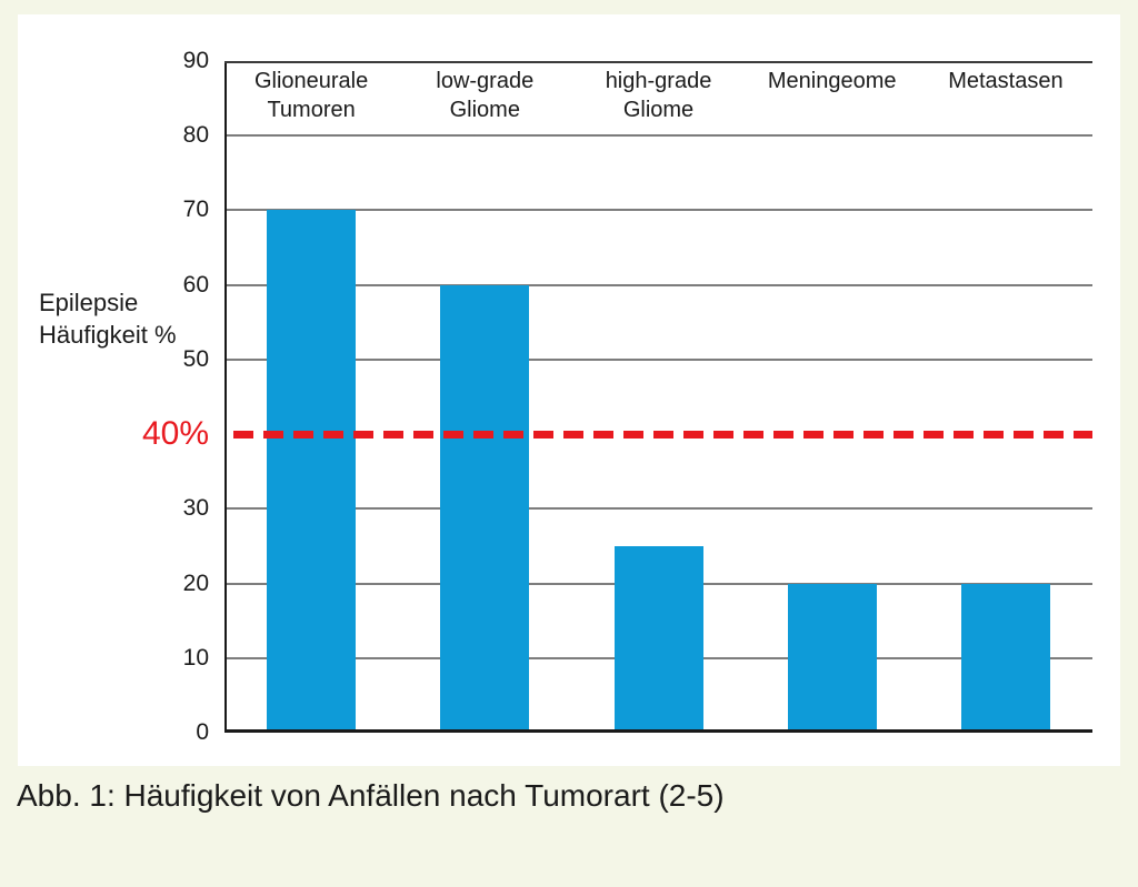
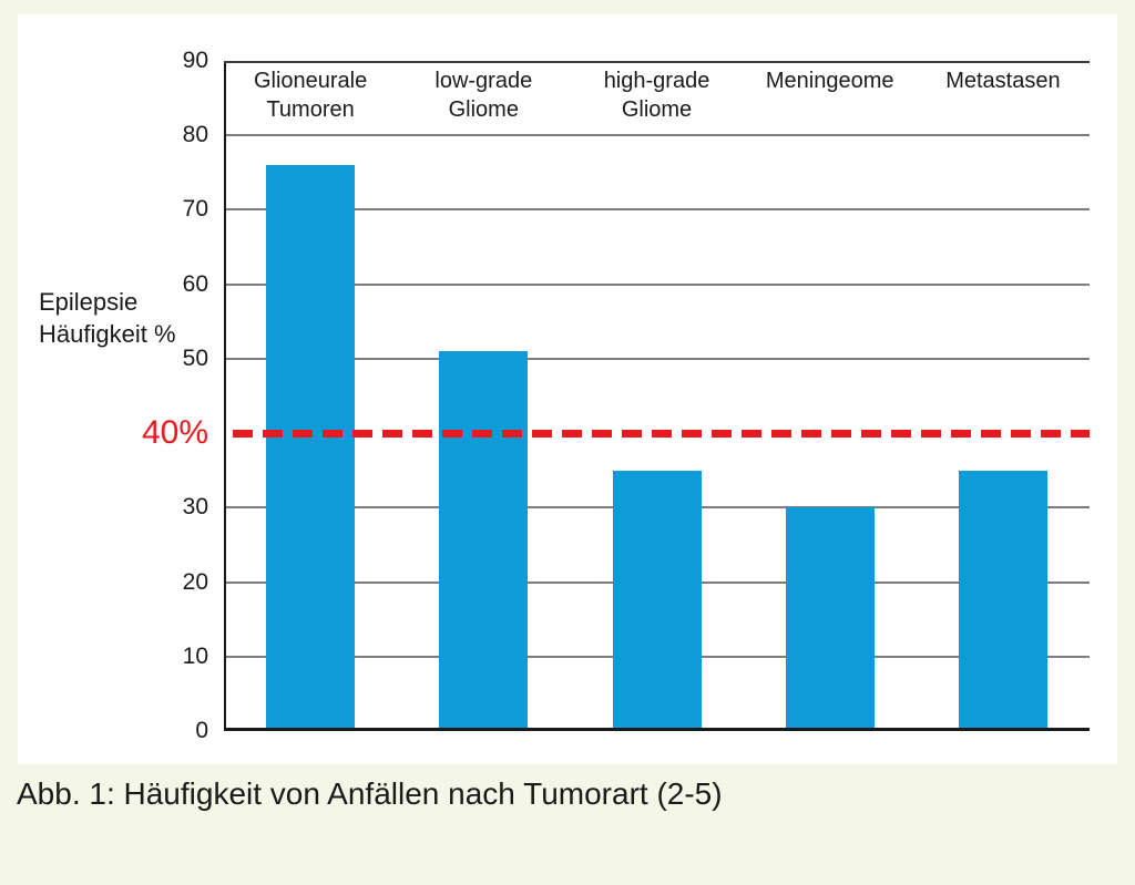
Glioneurale Tumoren: 70 -> 76
low-grade Gliome: 60 -> 51
high-grade Gliome: 25 -> 35
Meningeome: 20 -> 30
Metastasen: 20 -> 35
